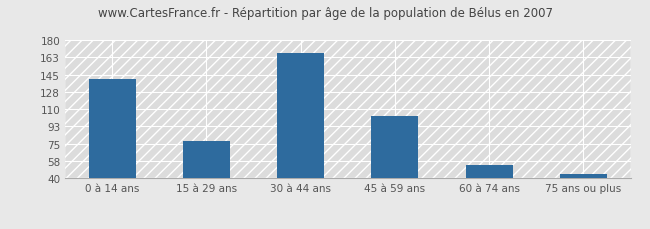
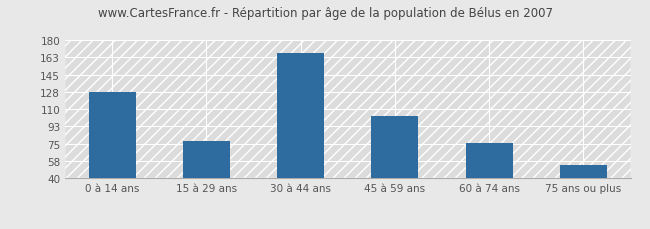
0 à 14 ans: 141 -> 128
60 à 74 ans: 54 -> 76
75 ans ou plus: 44 -> 54
